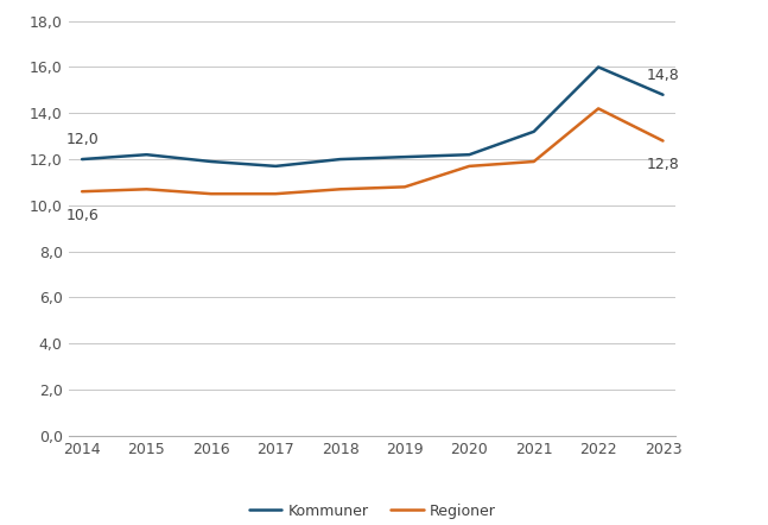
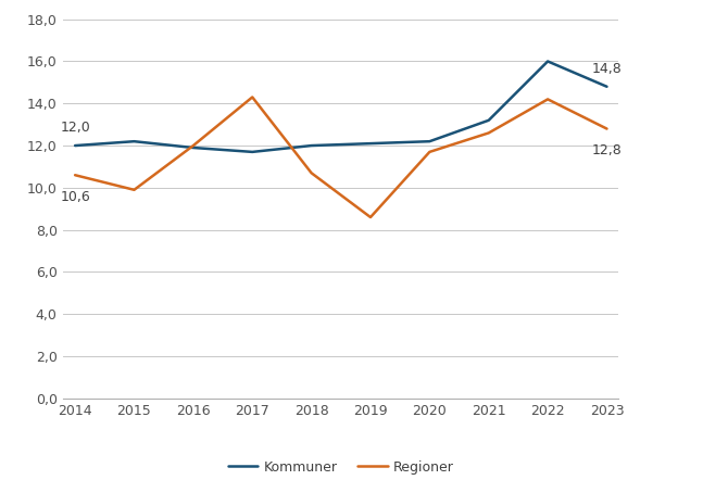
Regioner/2015: 10,7 -> 9,9
Regioner/2016: 10,5 -> 12,0
Regioner/2017: 10,5 -> 14,3
Regioner/2019: 10,8 -> 8,6
Regioner/2021: 11,9 -> 12,6
